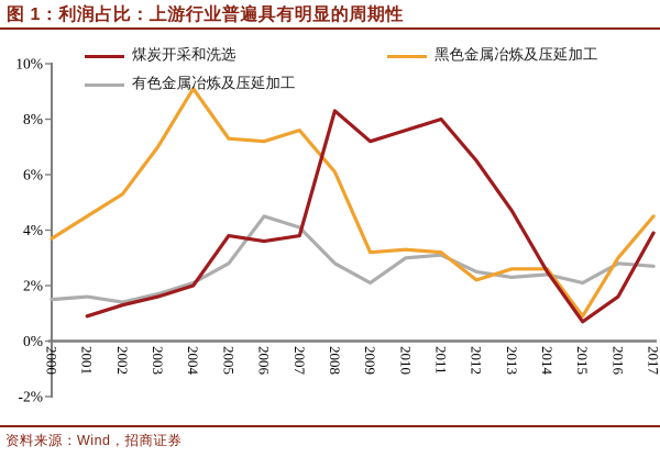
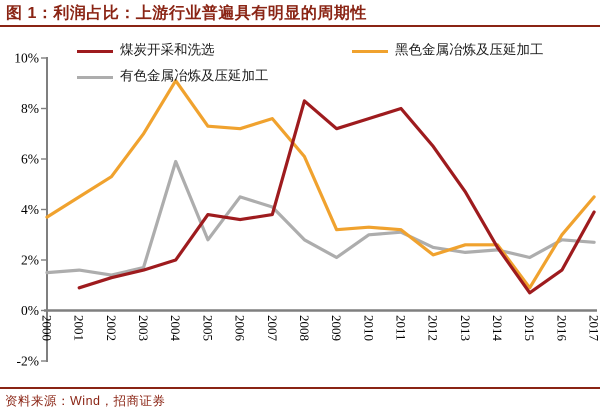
有色金属冶炼及压延加工/2004: 2.1% -> 5.9%
